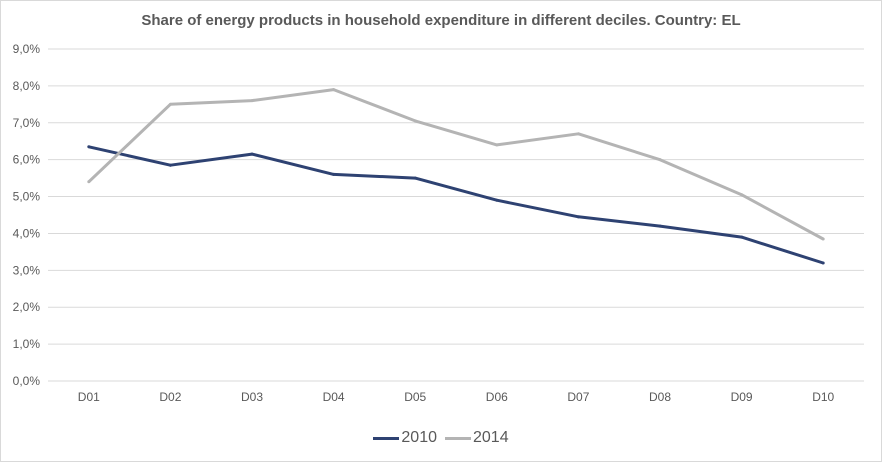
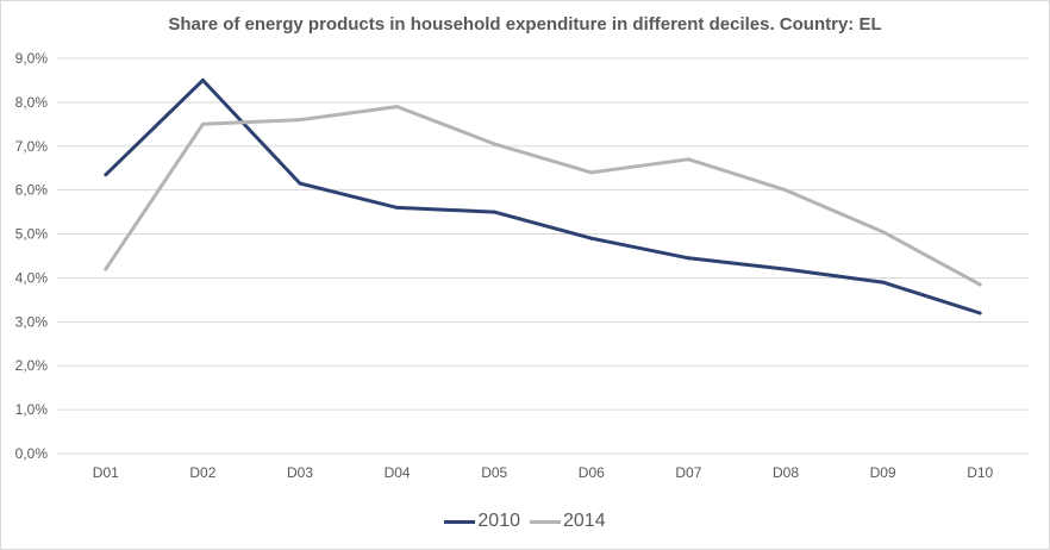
2014/D01: 5,4% -> 4,2%
2010/D02: 5,8% -> 8,5%
